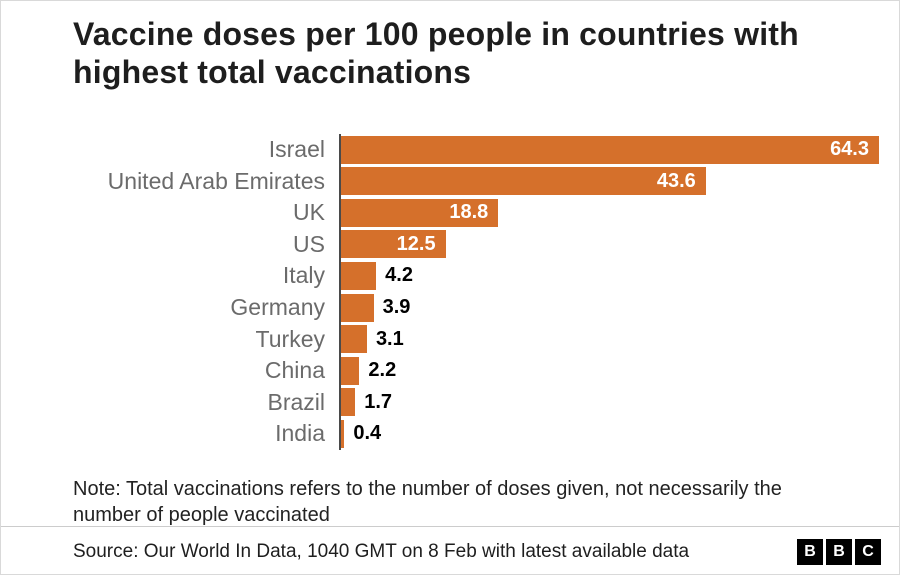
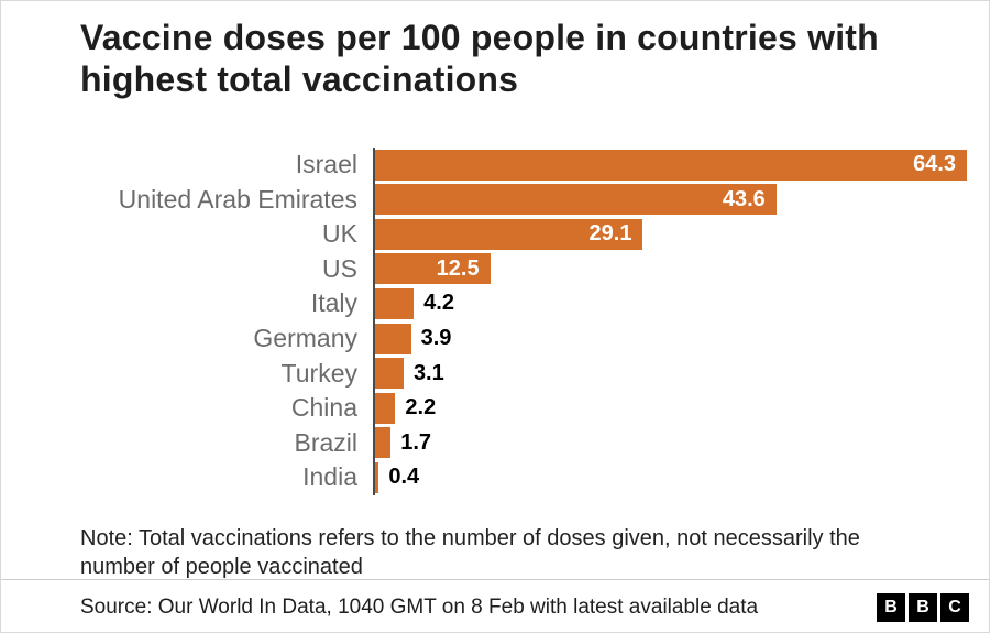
UK: 18.8 -> 29.1
